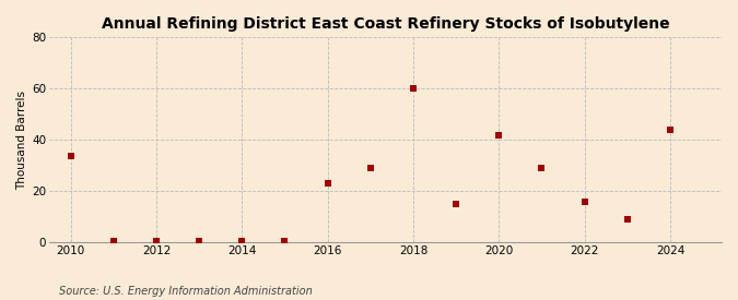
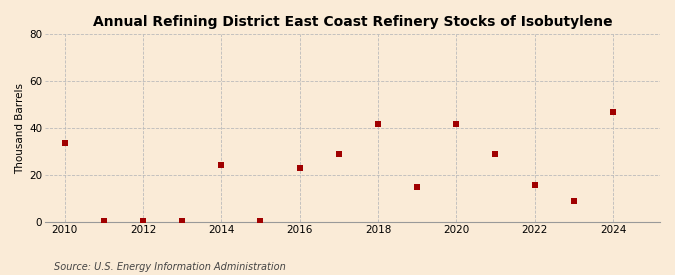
2014: 0.5 -> 24.5
2018: 60.0 -> 42.0
2024: 44.0 -> 47.0
